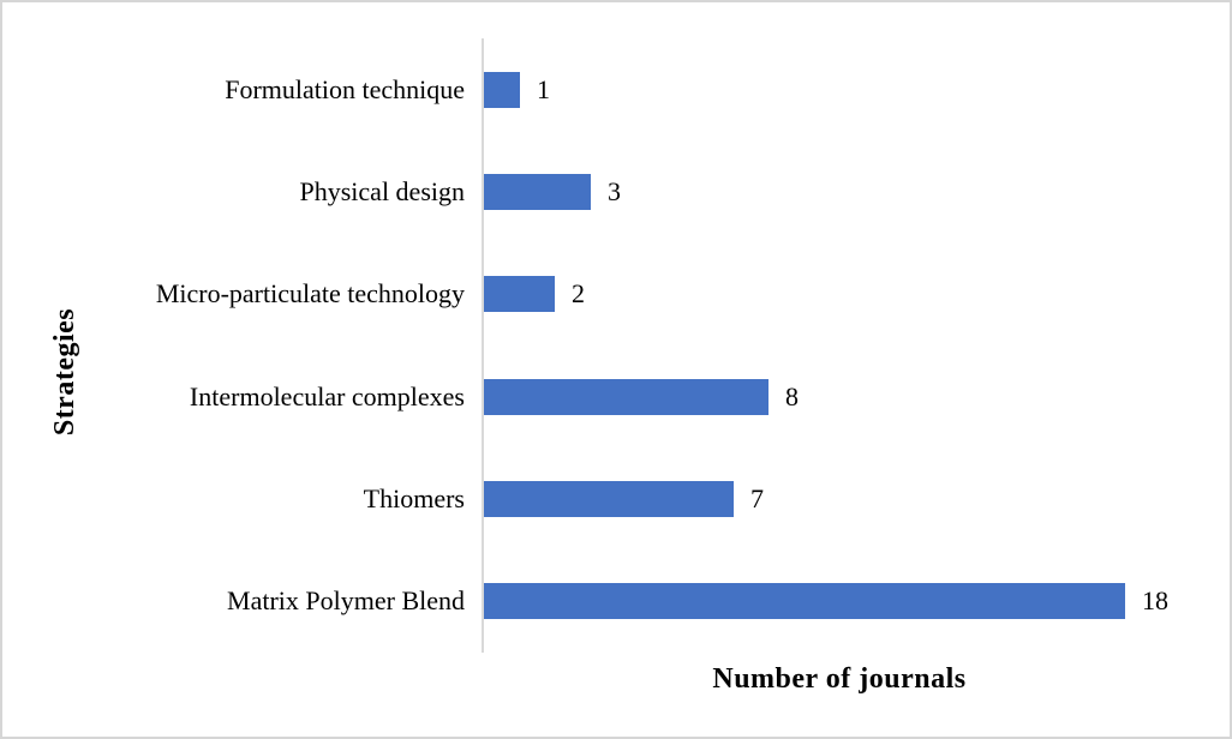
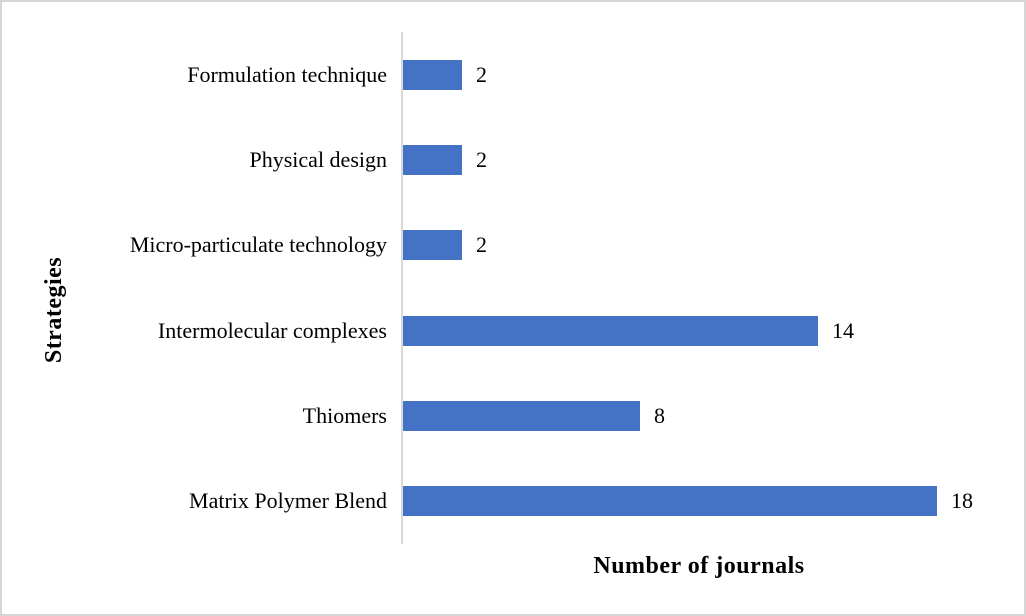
Formulation technique: 1 -> 2
Physical design: 3 -> 2
Intermolecular complexes: 8 -> 14
Thiomers: 7 -> 8
